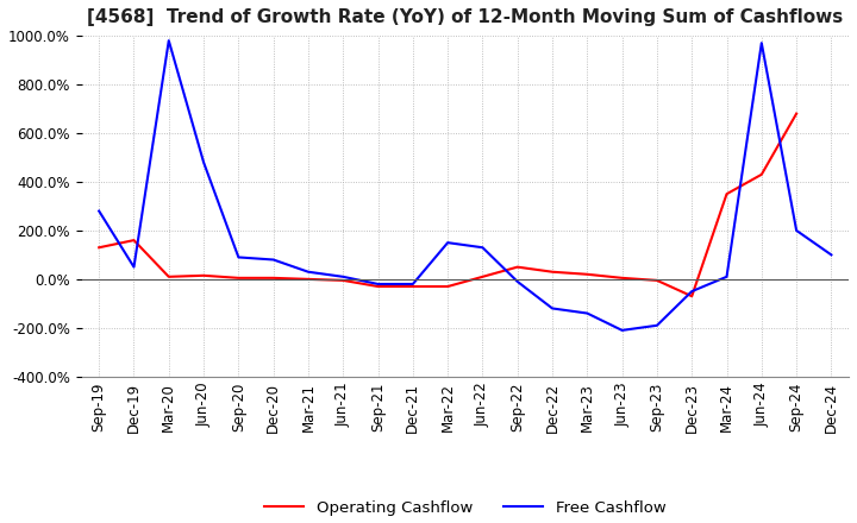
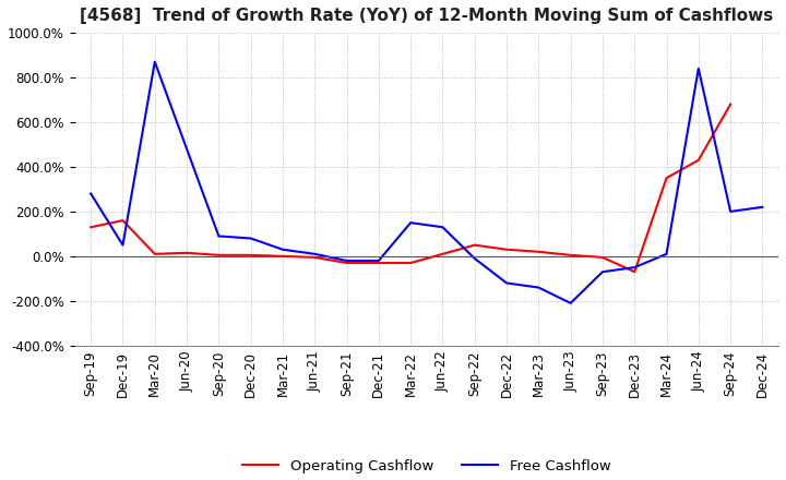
Free Cashflow/Mar-20: 980% -> 870%
Free Cashflow/Sep-23: -190% -> -70%
Free Cashflow/Jun-24: 970% -> 840%
Free Cashflow/Dec-24: 100% -> 220%
